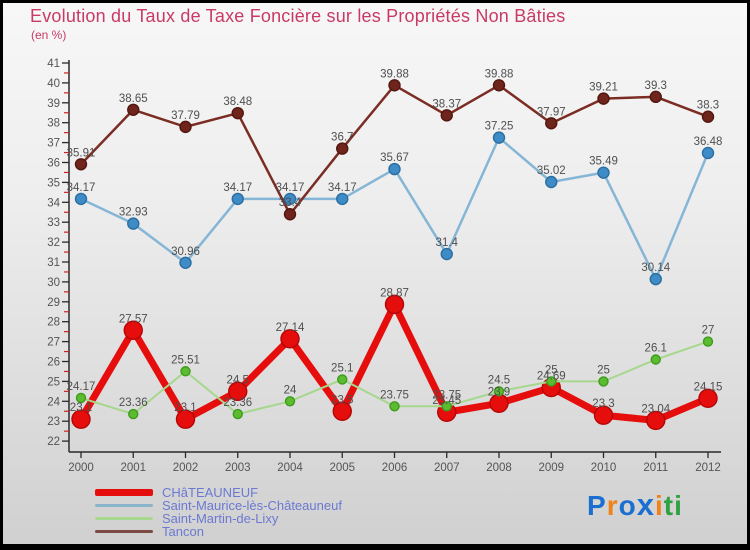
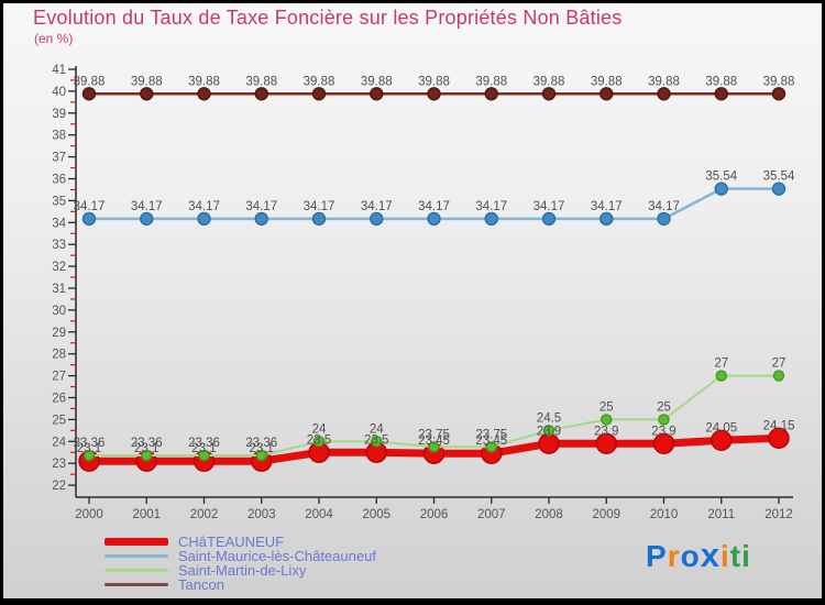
Saint-Martin-de-Lixy/2000: 24.17 -> 23.36
Tancon/2000: 35.91 -> 39.88
CHâTEAUNEUF/2001: 27.57 -> 23.1
Saint-Maurice-lès-Châteauneuf/2001: 32.93 -> 34.17
Tancon/2001: 38.65 -> 39.88
Saint-Maurice-lès-Châteauneuf/2002: 30.96 -> 34.17
Saint-Martin-de-Lixy/2002: 25.51 -> 23.36
Tancon/2002: 37.79 -> 39.88
CHâTEAUNEUF/2003: 24.5 -> 23.1
Tancon/2003: 38.48 -> 39.88
CHâTEAUNEUF/2004: 27.14 -> 23.5
Tancon/2004: 33.4 -> 39.88
Saint-Martin-de-Lixy/2005: 25.1 -> 24
Tancon/2005: 36.7 -> 39.88
CHâTEAUNEUF/2006: 28.87 -> 23.45
Saint-Maurice-lès-Châteauneuf/2006: 35.67 -> 34.17
Saint-Maurice-lès-Châteauneuf/2007: 31.4 -> 34.17
Tancon/2007: 38.37 -> 39.88
Saint-Maurice-lès-Châteauneuf/2008: 37.25 -> 34.17
CHâTEAUNEUF/2009: 24.69 -> 23.9
Saint-Maurice-lès-Châteauneuf/2009: 35.02 -> 34.17
Tancon/2009: 37.97 -> 39.88
CHâTEAUNEUF/2010: 23.3 -> 23.9
Saint-Maurice-lès-Châteauneuf/2010: 35.49 -> 34.17
Tancon/2010: 39.21 -> 39.88
CHâTEAUNEUF/2011: 23.04 -> 24.05
Saint-Maurice-lès-Châteauneuf/2011: 30.14 -> 35.54
Saint-Martin-de-Lixy/2011: 26.1 -> 27
Tancon/2011: 39.3 -> 39.88
Saint-Maurice-lès-Châteauneuf/2012: 36.48 -> 35.54
Tancon/2012: 38.3 -> 39.88
